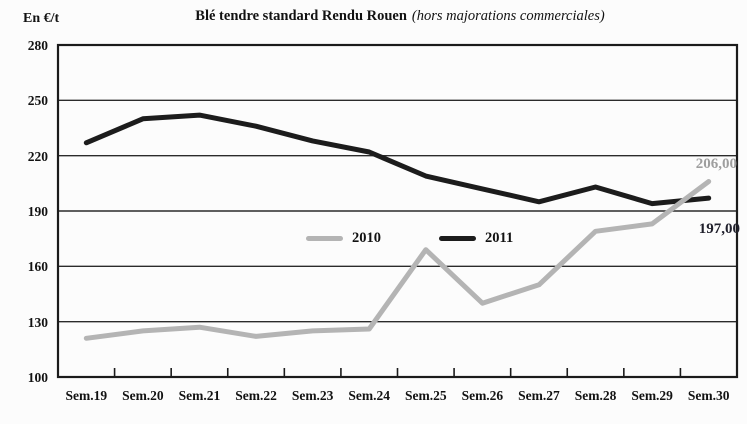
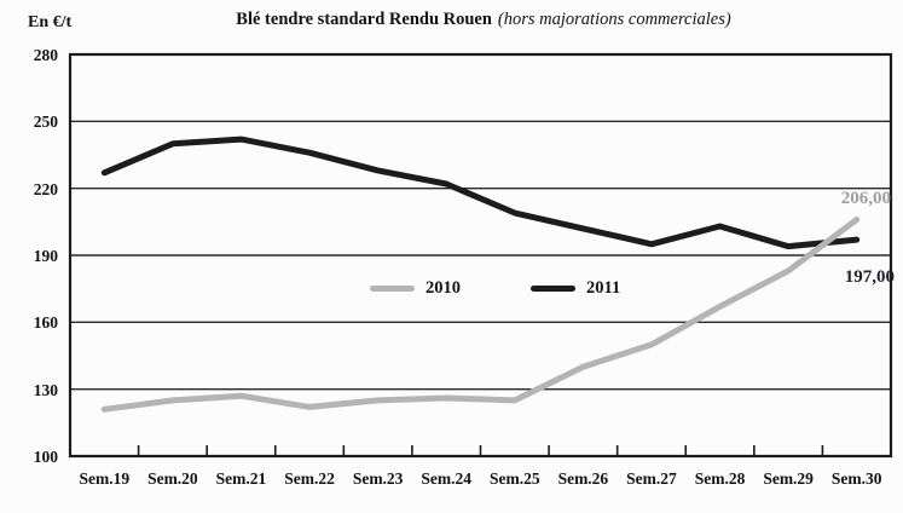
2010/Sem.25: 169 -> 125
2010/Sem.28: 179 -> 167
